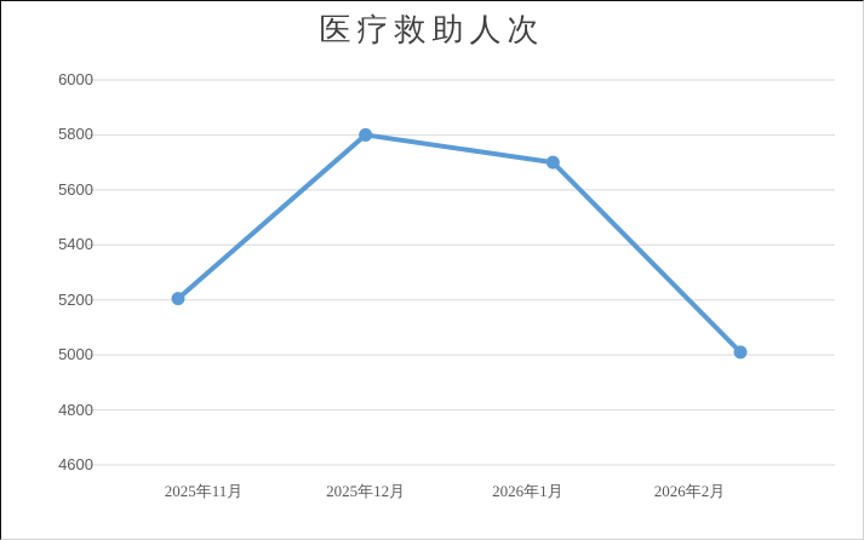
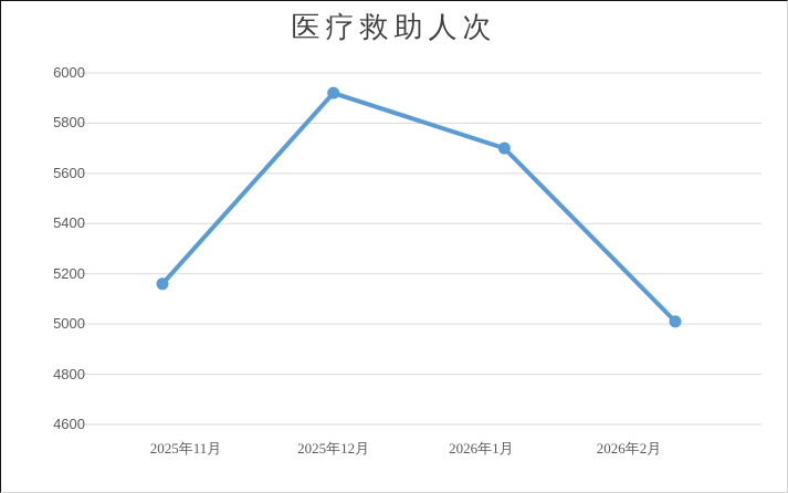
2025年11月: 5200 -> 5160
2025年12月: 5800 -> 5920
